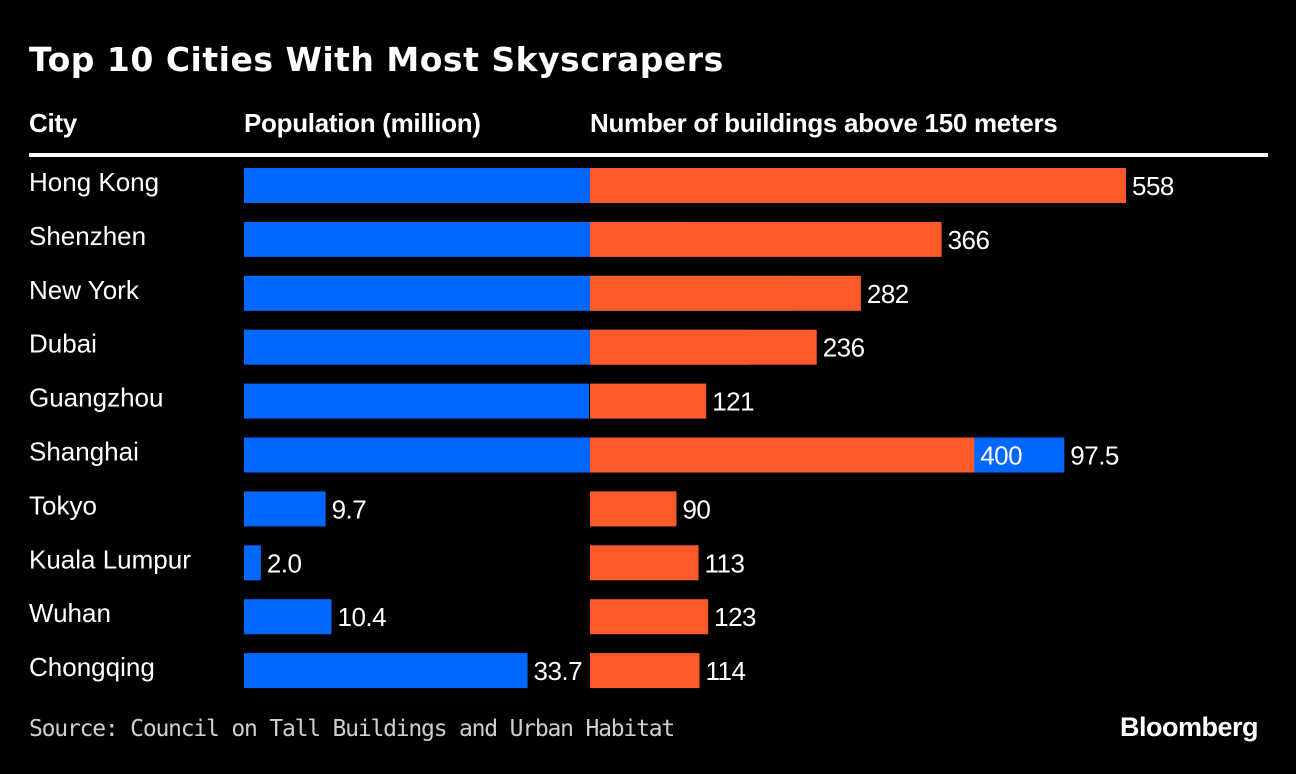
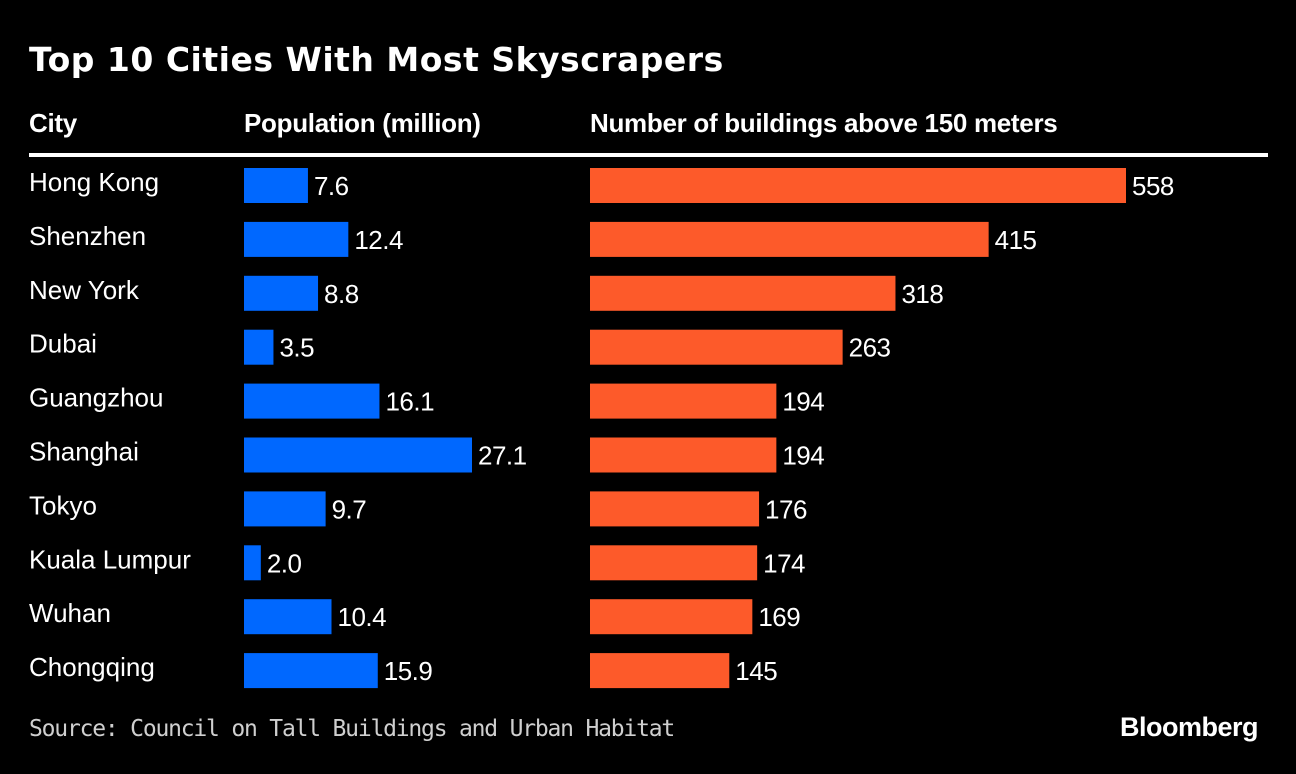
Population (million)/Hong Kong: 61.6 -> 7.6
Population (million)/Shenzhen: 52.1 -> 12.4
Number of buildings above 150 meters/Shenzhen: 366 -> 415
Population (million)/New York: 65.3 -> 8.8
Number of buildings above 150 meters/New York: 282 -> 318
Population (million)/Dubai: 59.9 -> 3.5
Number of buildings above 150 meters/Dubai: 236 -> 263
Population (million)/Guangzhou: 41.0 -> 16.1
Number of buildings above 150 meters/Guangzhou: 121 -> 194
Population (million)/Shanghai: 97.5 -> 27.1
Number of buildings above 150 meters/Shanghai: 400 -> 194
Number of buildings above 150 meters/Tokyo: 90 -> 176
Number of buildings above 150 meters/Kuala Lumpur: 113 -> 174
Number of buildings above 150 meters/Wuhan: 123 -> 169
Population (million)/Chongqing: 33.7 -> 15.9
Number of buildings above 150 meters/Chongqing: 114 -> 145
